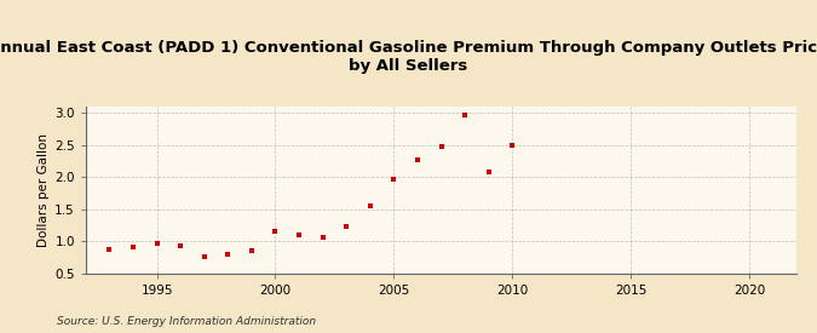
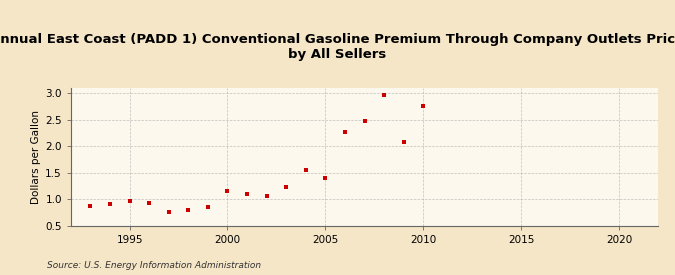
2005: 1.97 -> 1.40
2010: 2.50 -> 2.76
